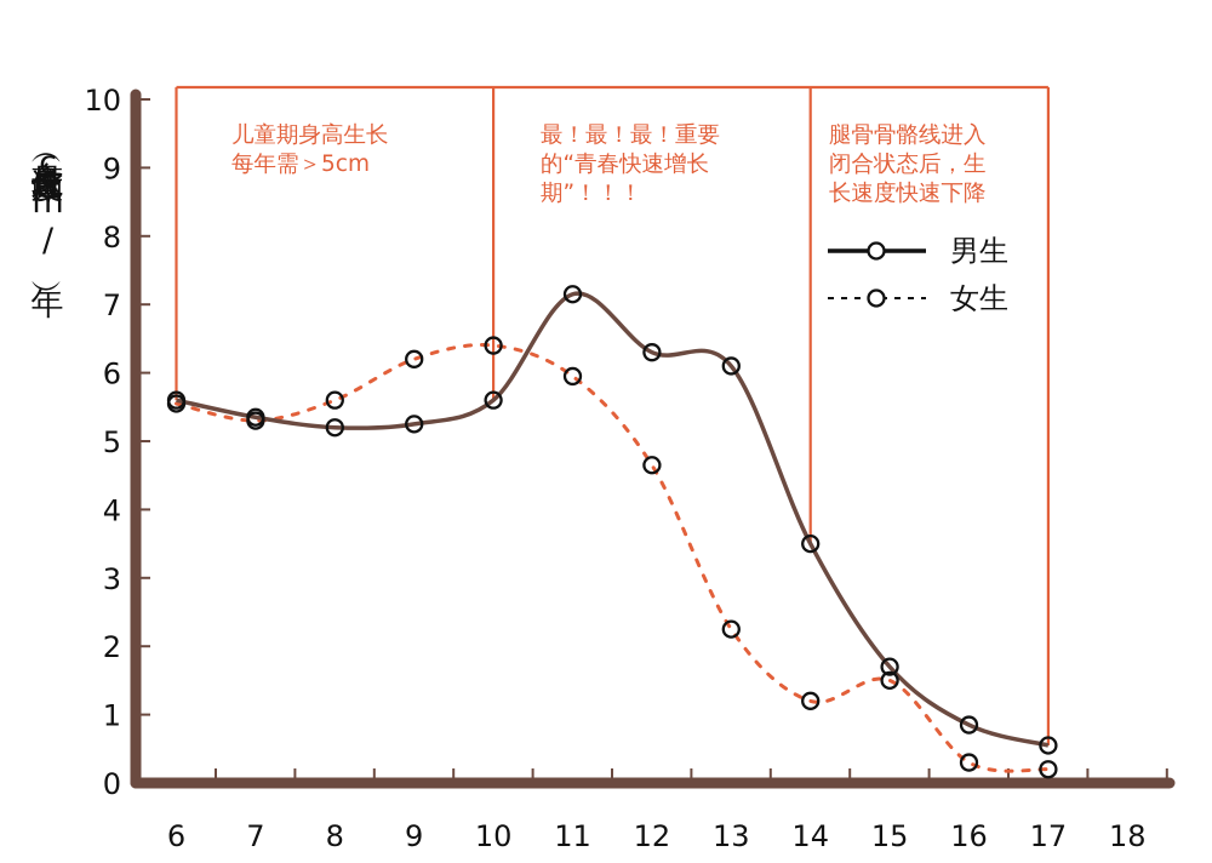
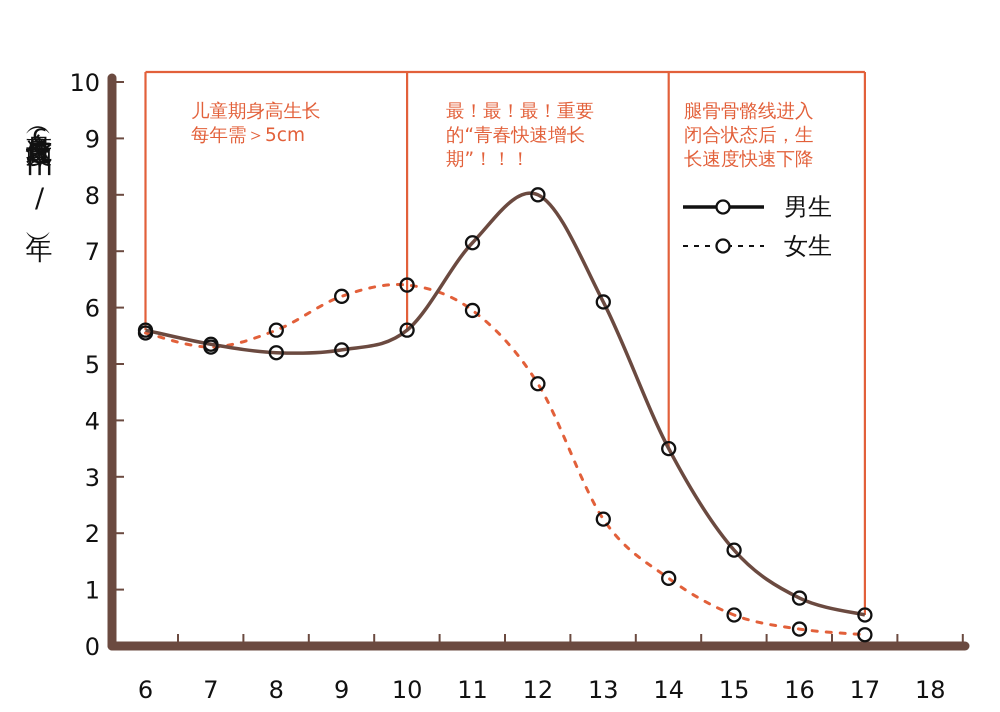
男生/12: 6.3 -> 8.0
女生/15: 1.5 -> 0.6
